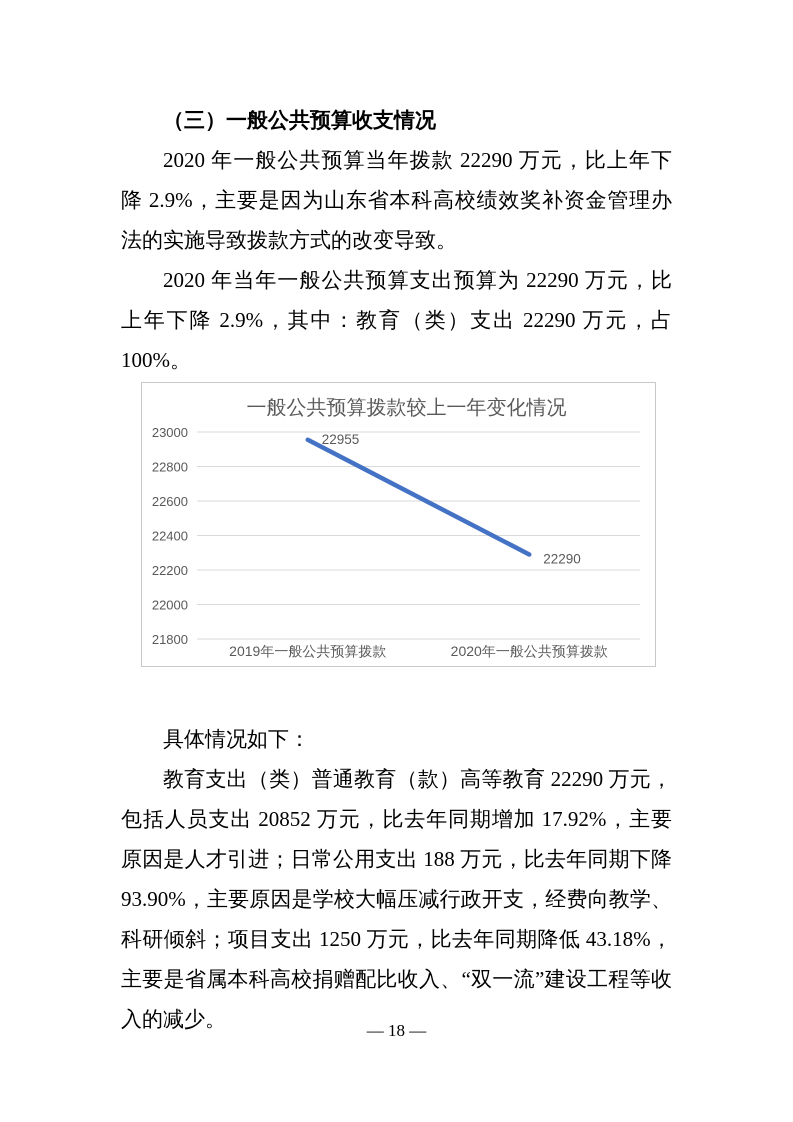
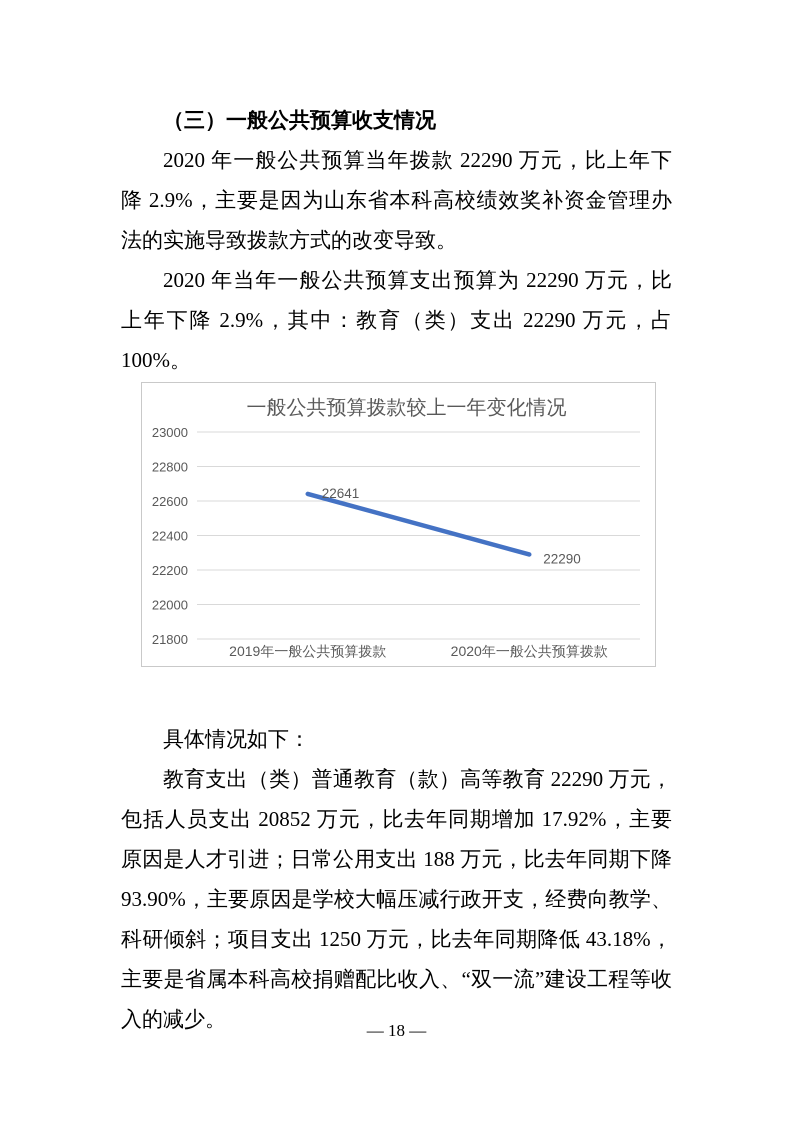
2019年一般公共预算拨款: 22955 -> 22641
